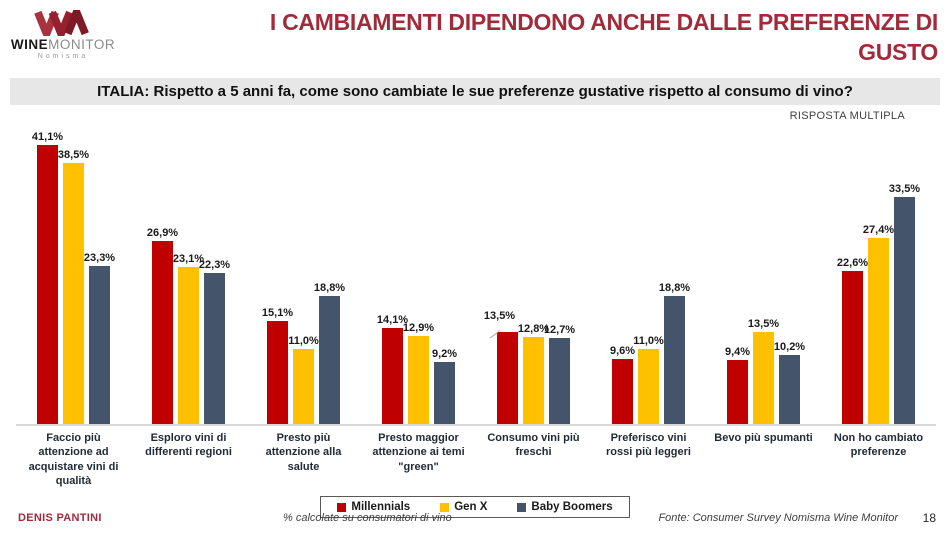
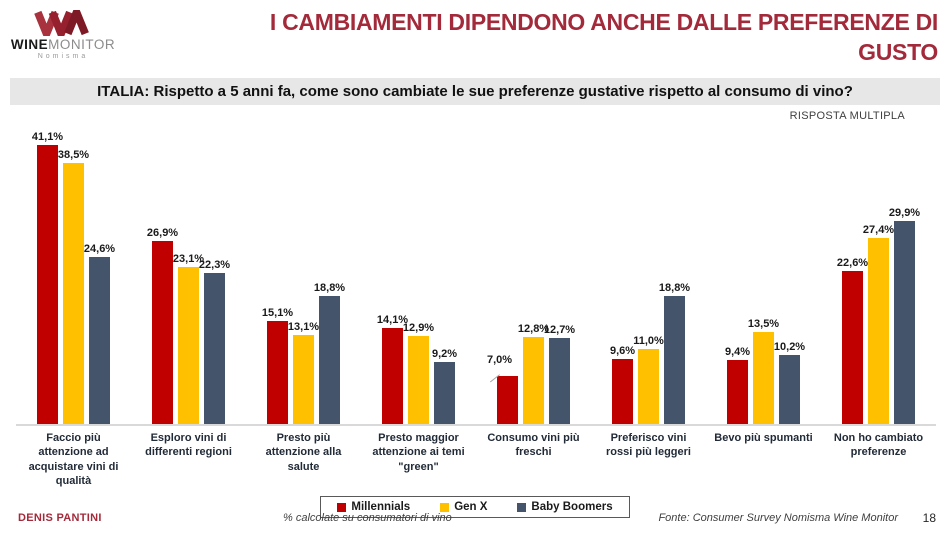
Baby Boomers/Faccio più attenzione ad acquistare vini di qualità: 23,3% -> 24,6%
Gen X/Presto più attenzione alla salute: 11,0% -> 13,1%
Millennials/Consumo vini più freschi: 13,5% -> 7,0%
Baby Boomers/Non ho cambiato preferenze: 33,5% -> 29,9%
